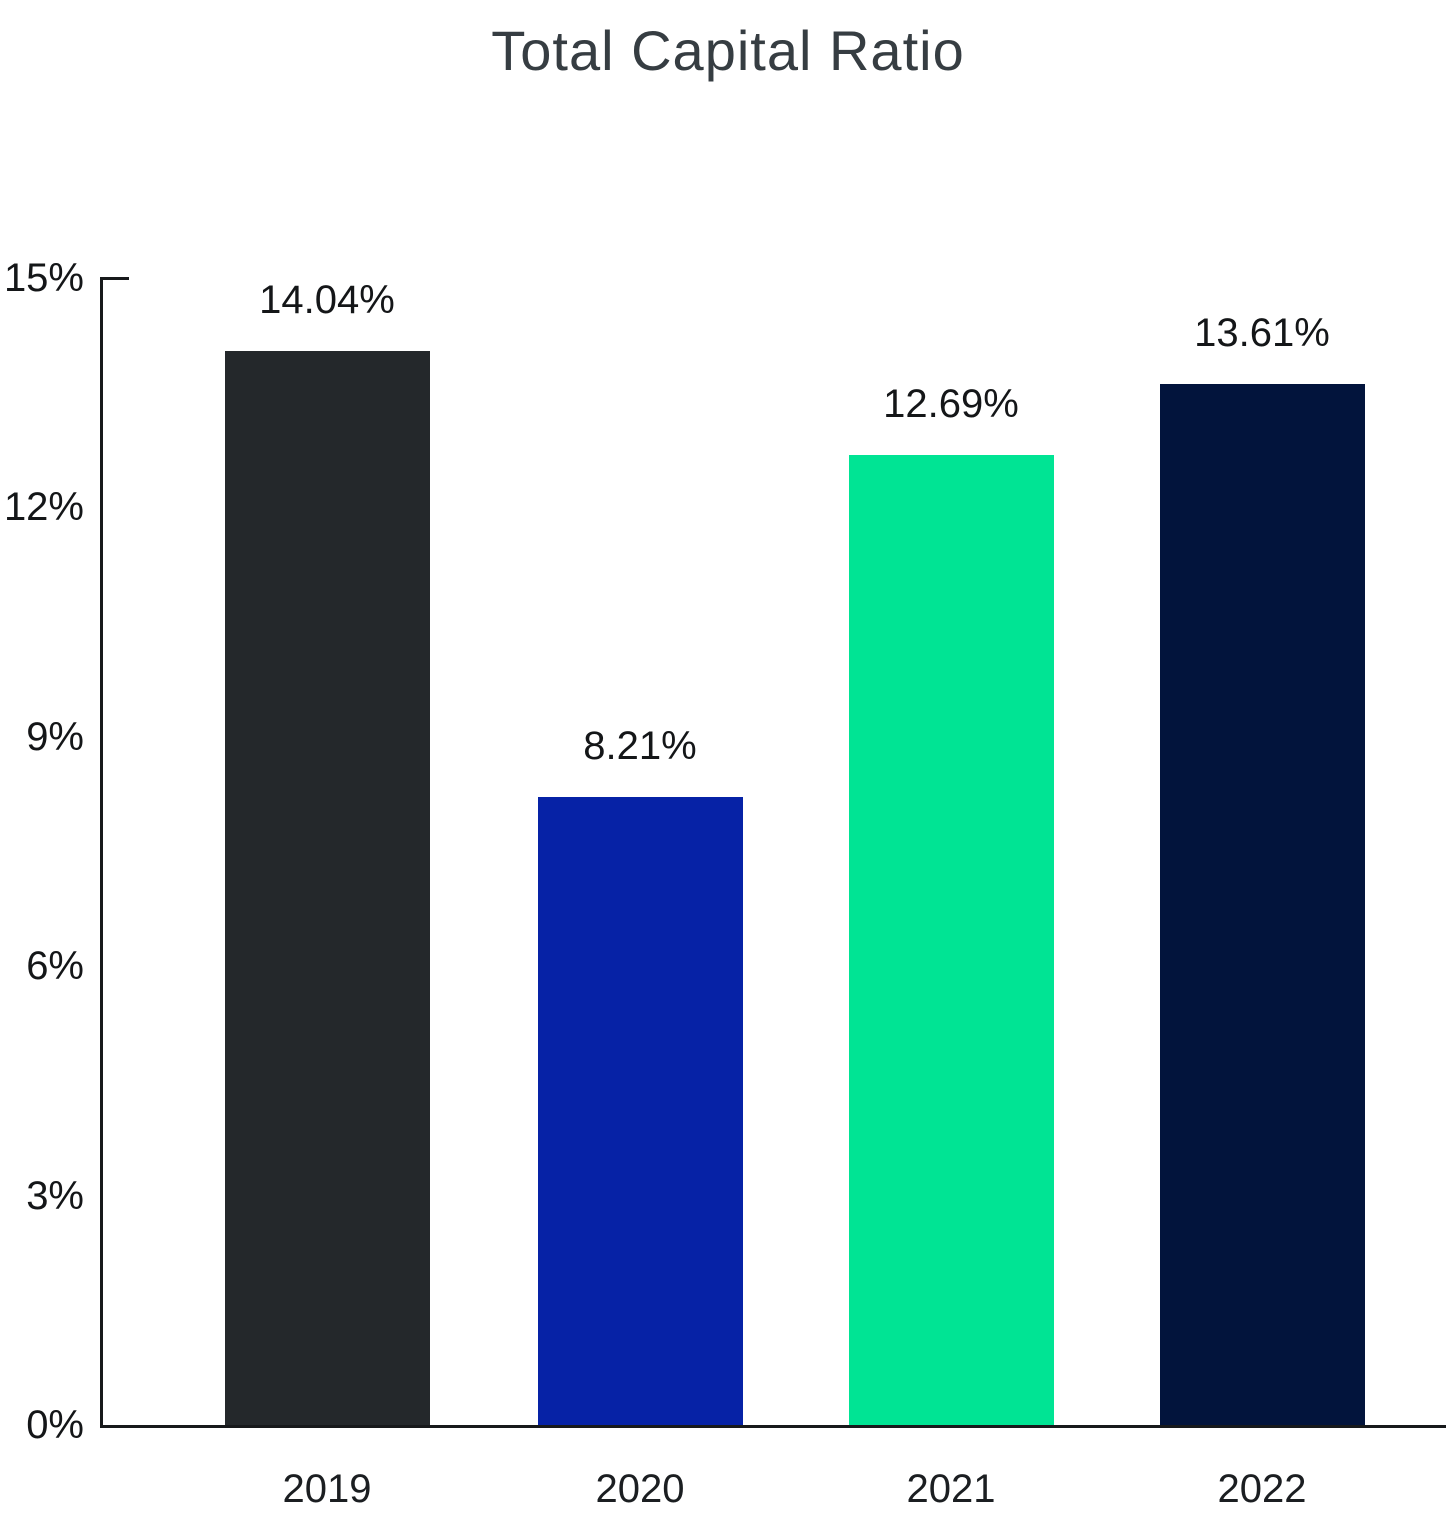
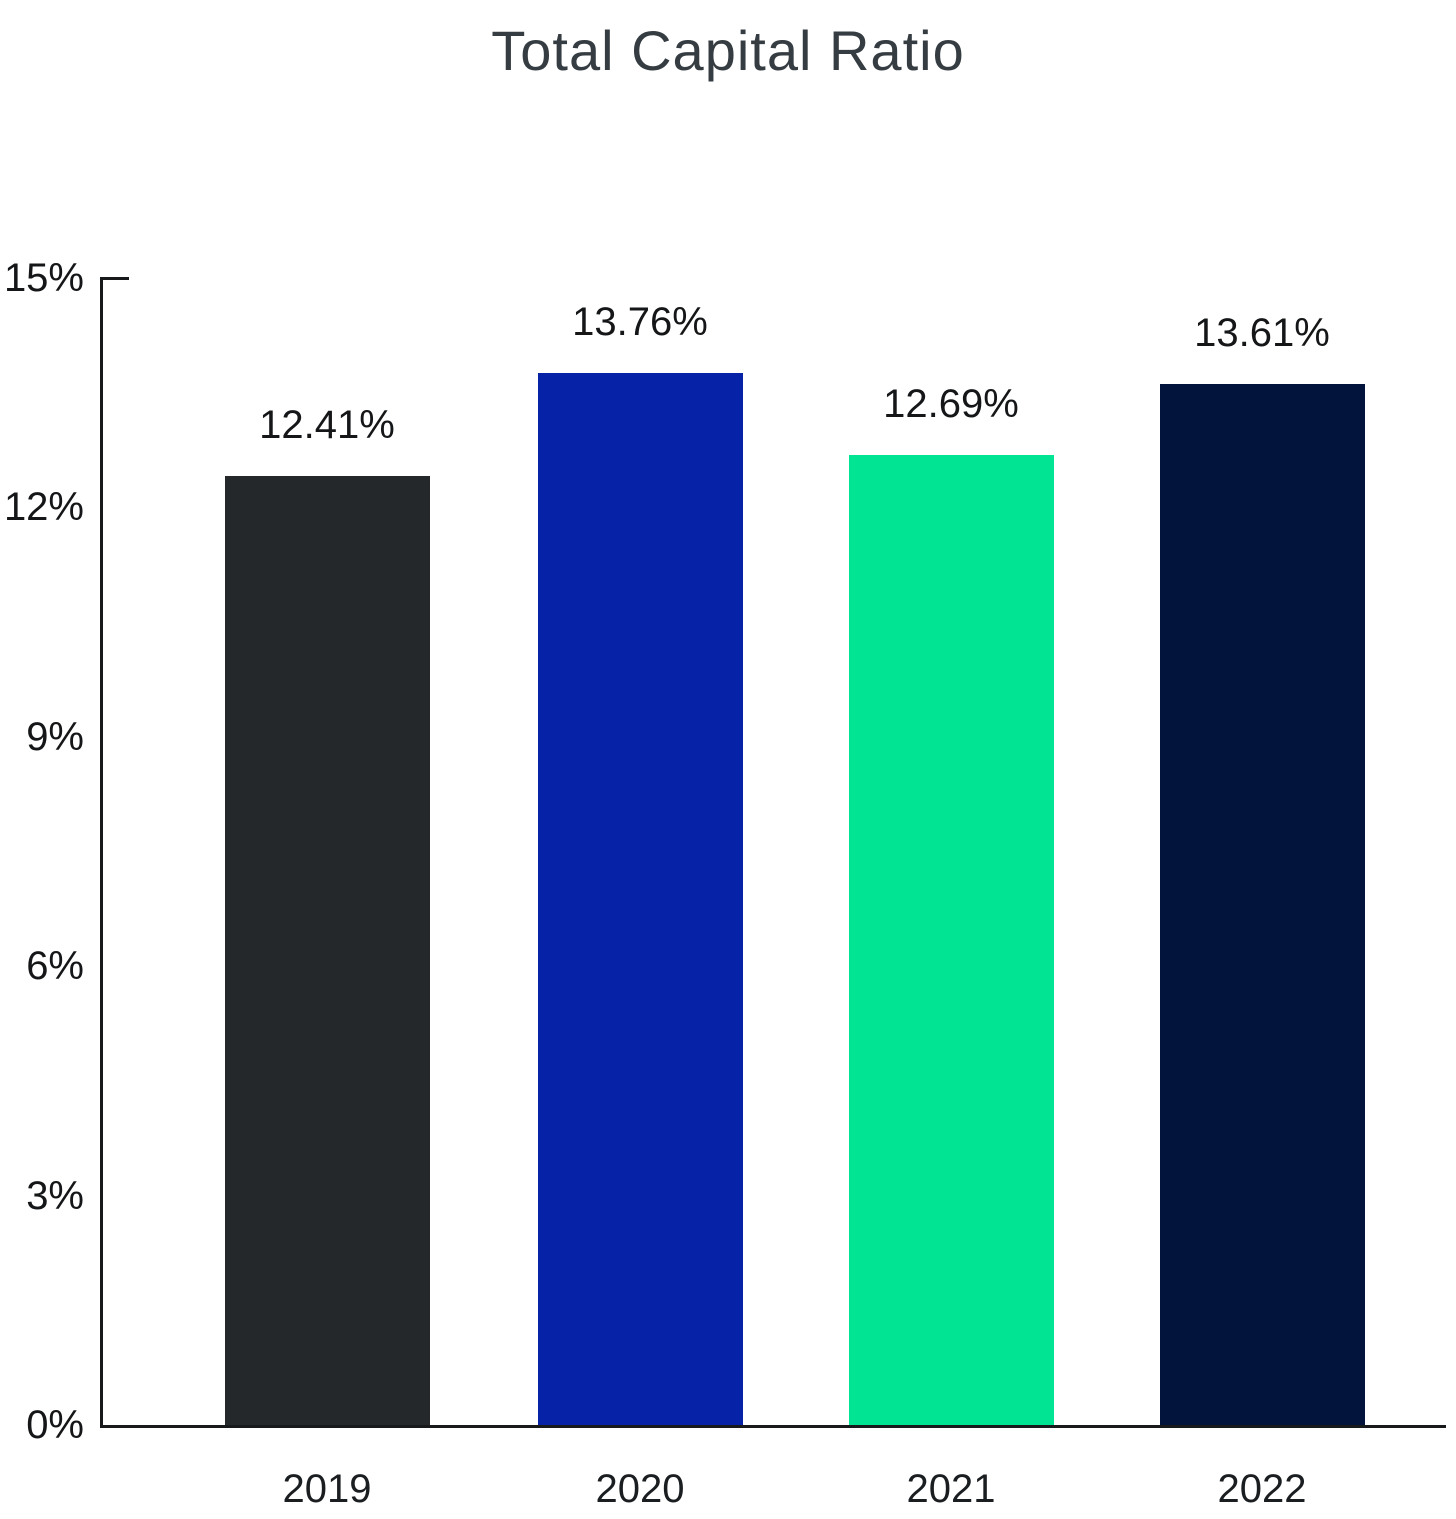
2019: 14.04% -> 12.41%
2020: 8.21% -> 13.76%
